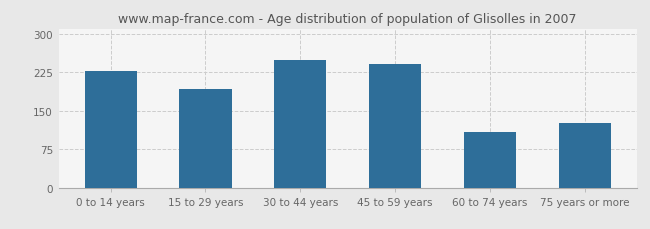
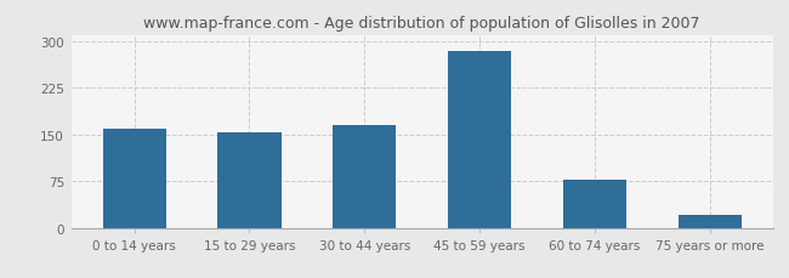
0 to 14 years: 228 -> 160
15 to 29 years: 192 -> 153
30 to 44 years: 250 -> 165
45 to 59 years: 242 -> 285
60 to 74 years: 108 -> 78
75 years or more: 126 -> 20
